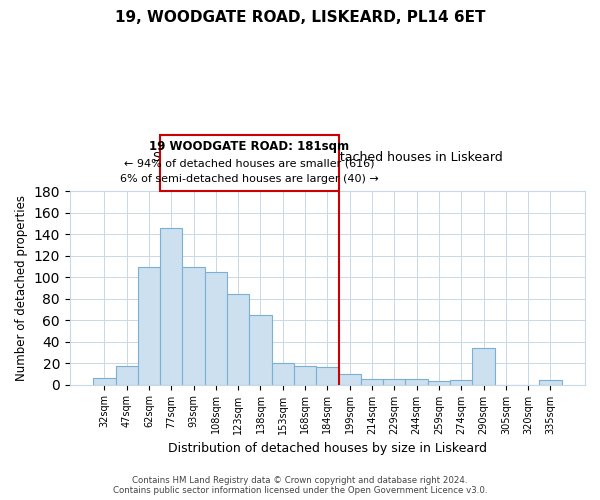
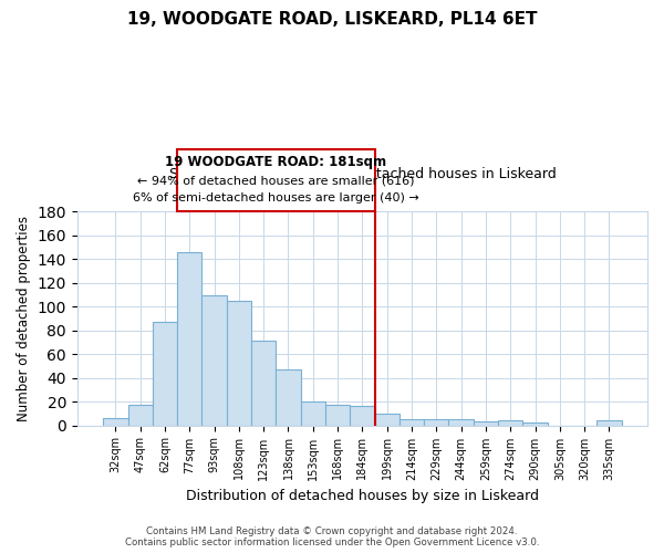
62sqm: 109 -> 87
123sqm: 84 -> 71
138sqm: 65 -> 47
290sqm: 34 -> 2
